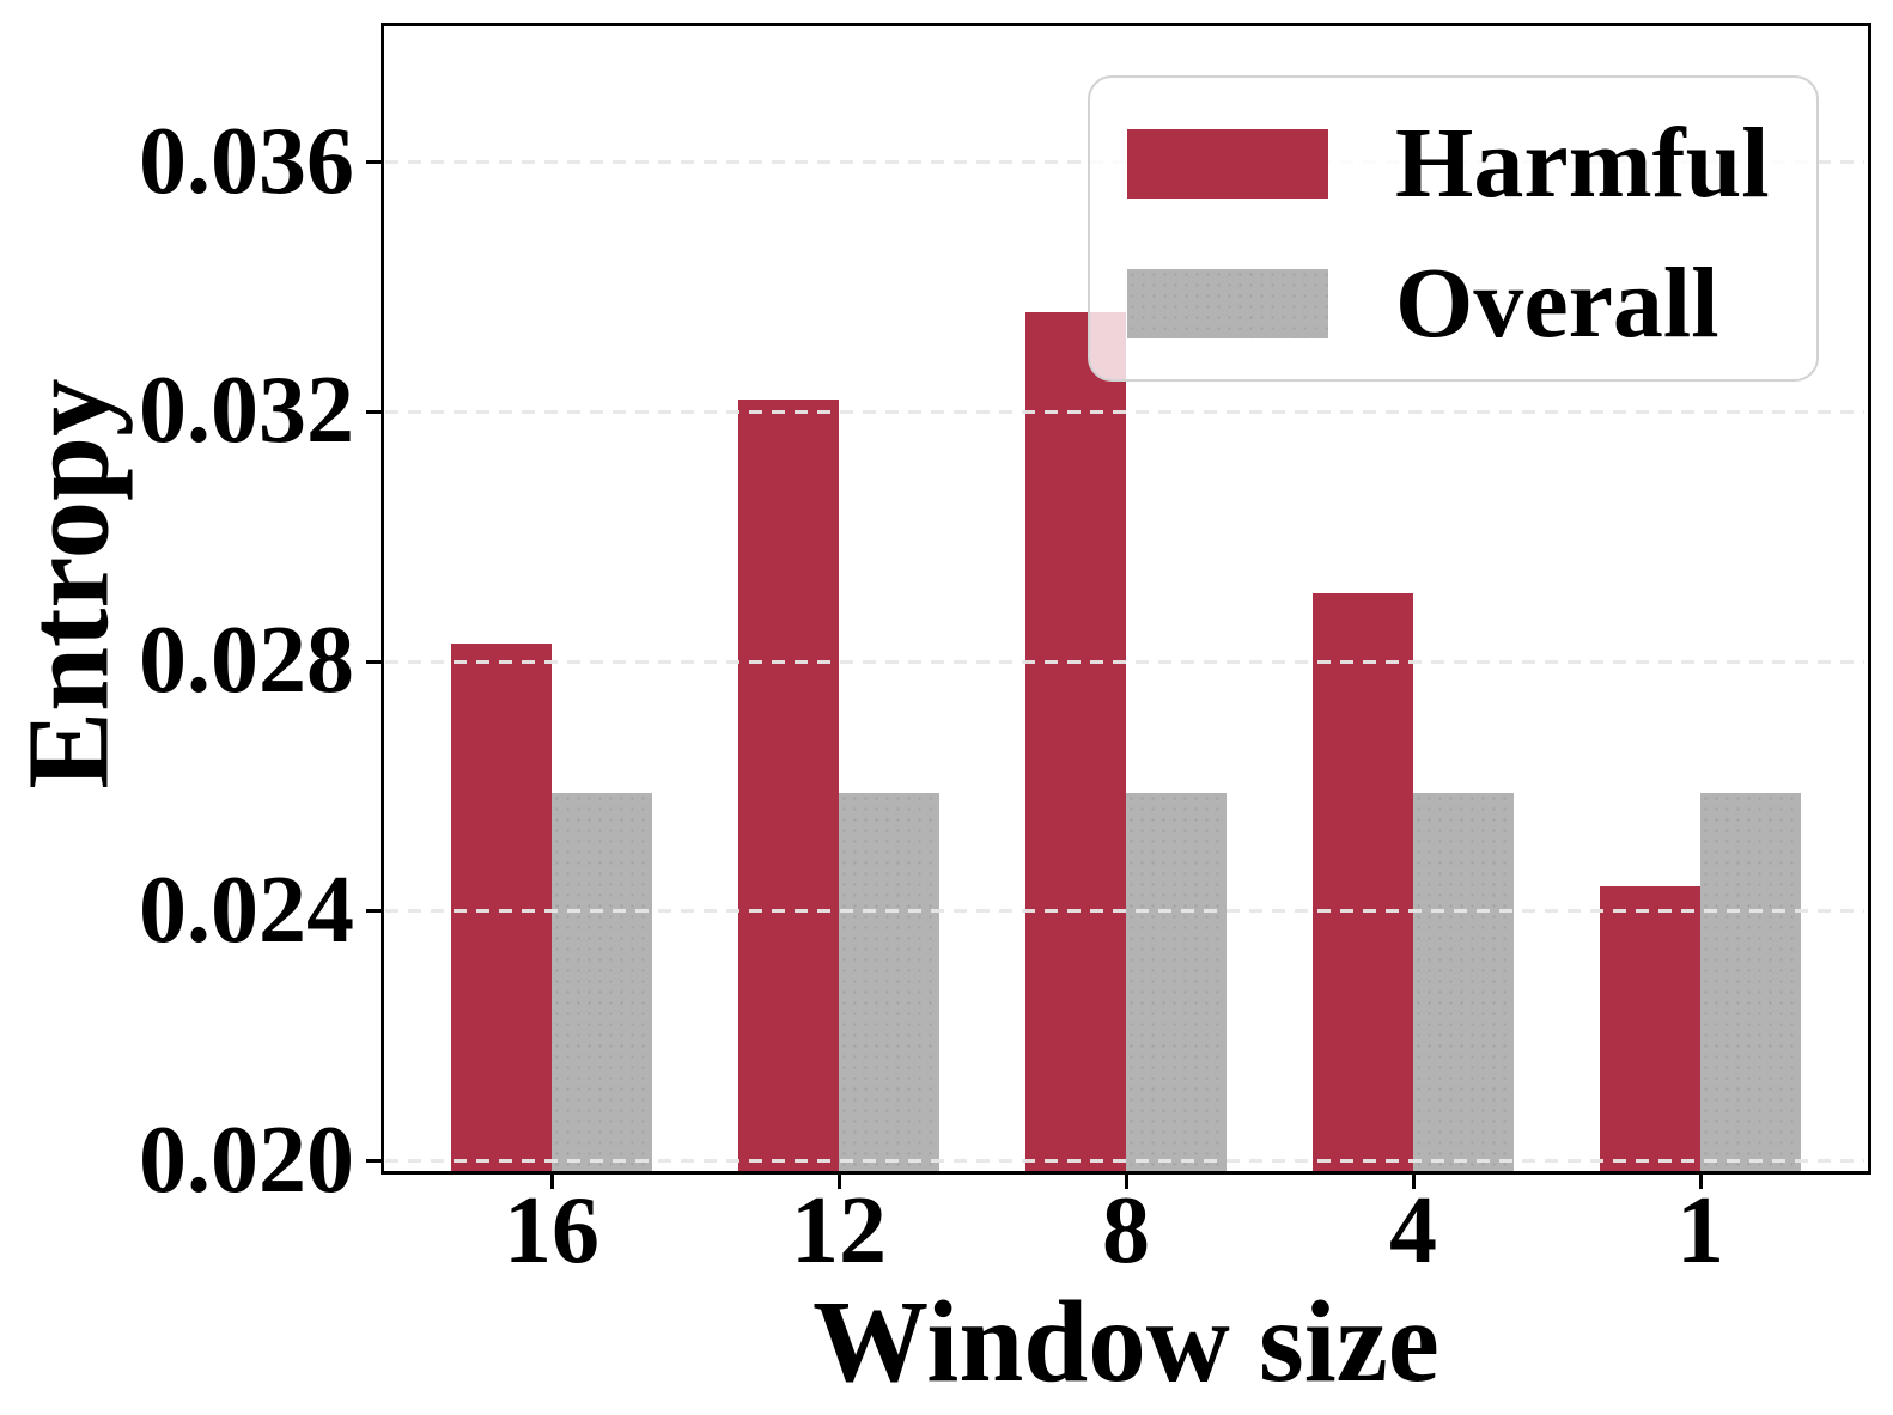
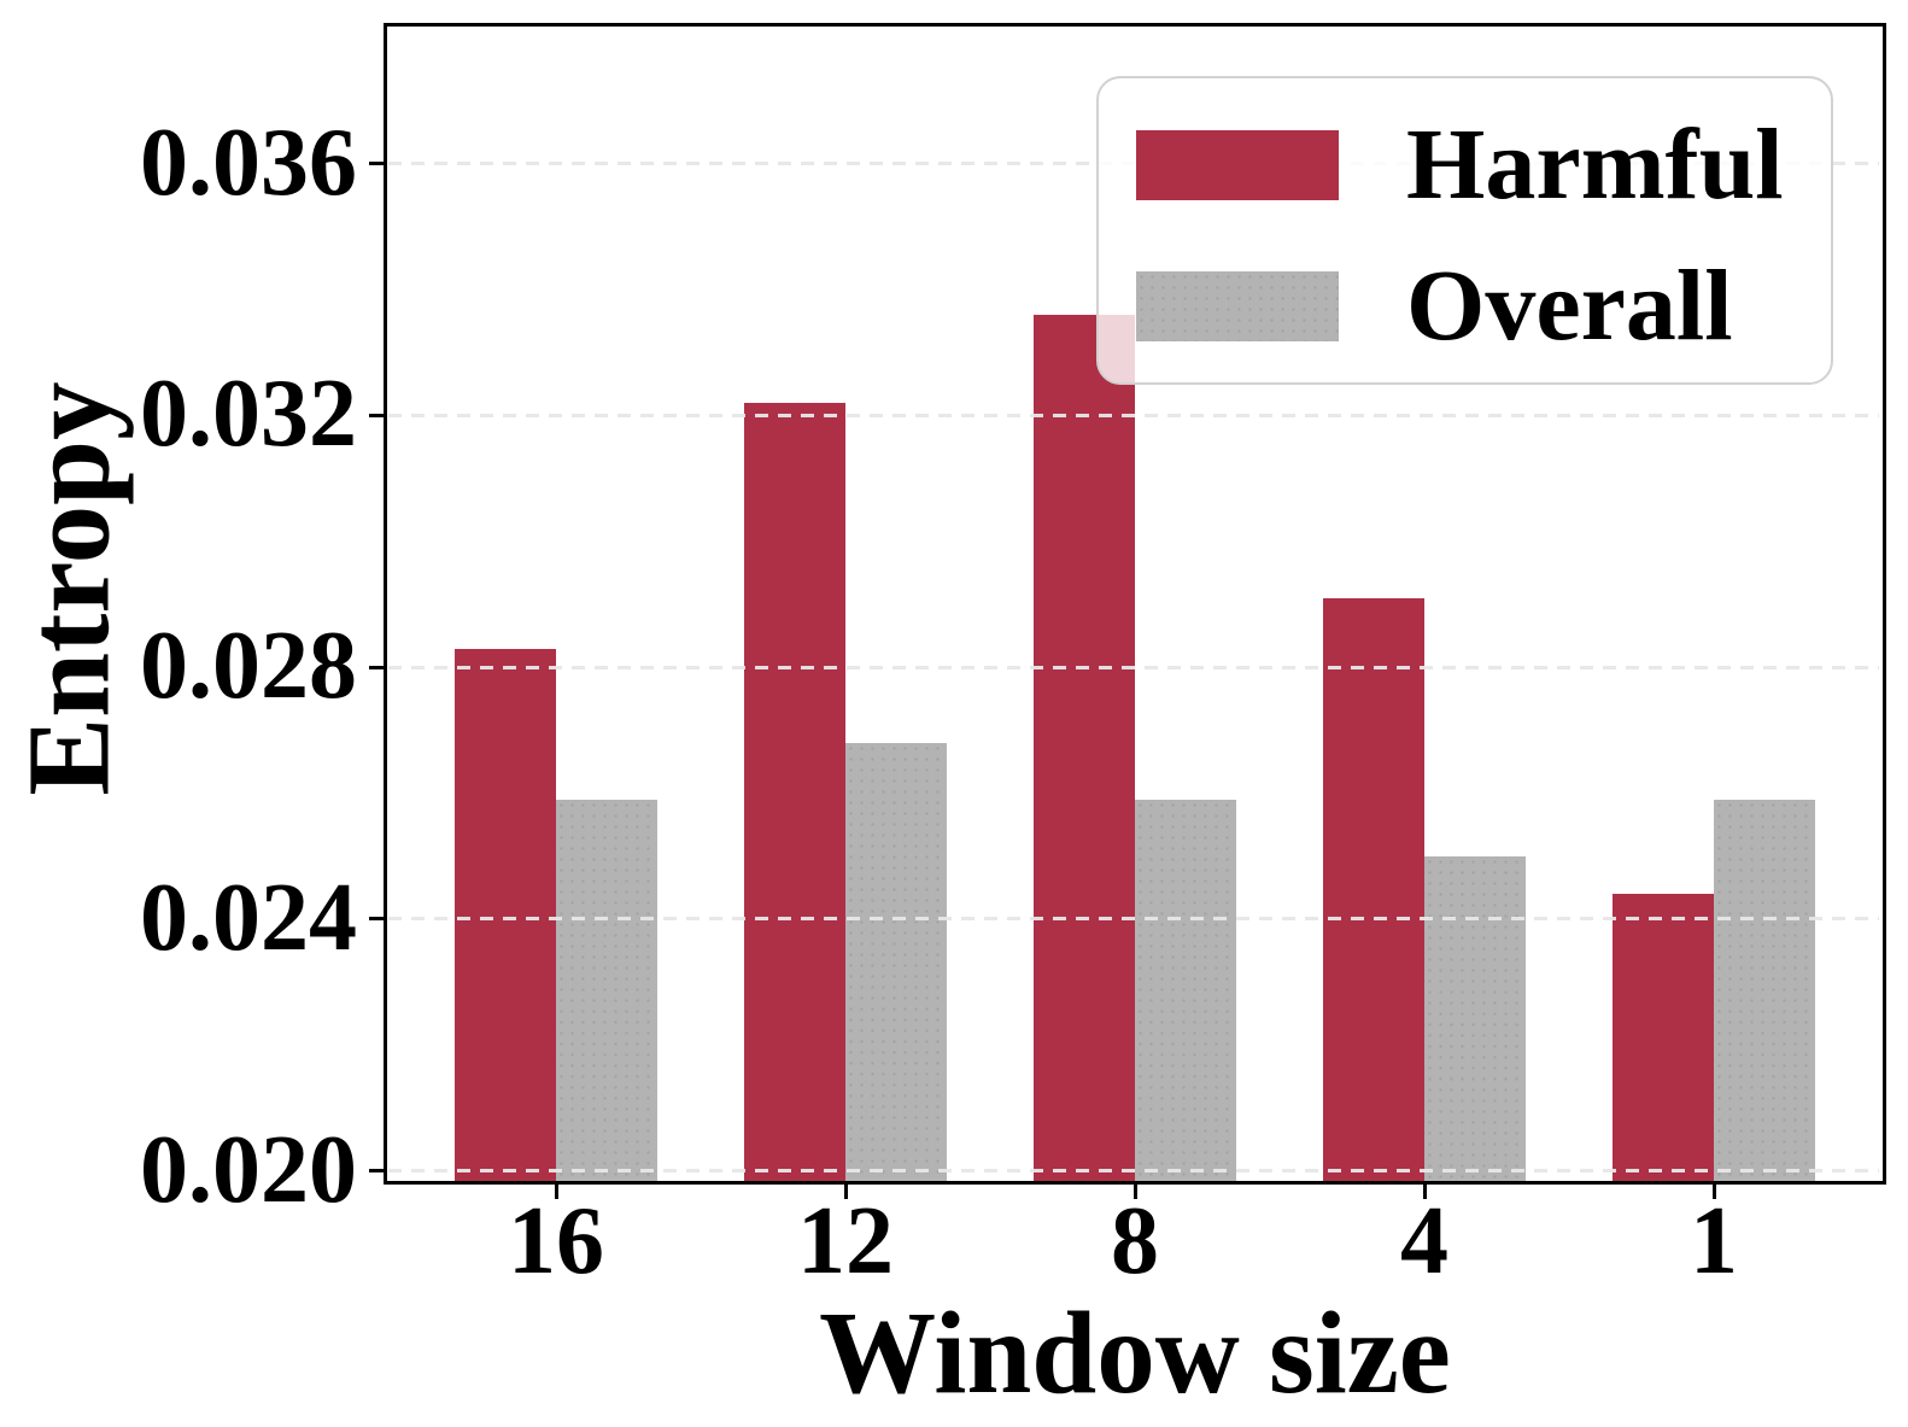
Overall/12: 0.0259 -> 0.0268
Overall/4: 0.0259 -> 0.0250
